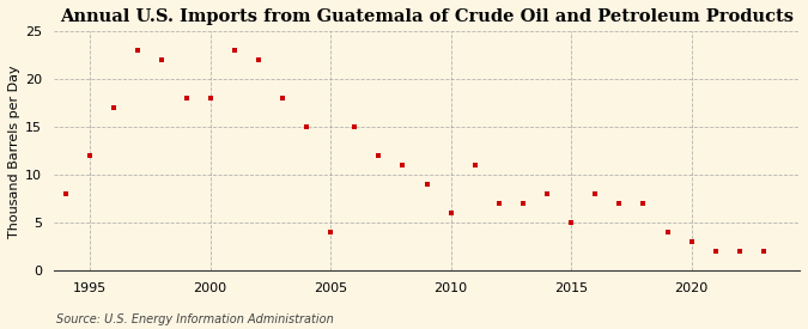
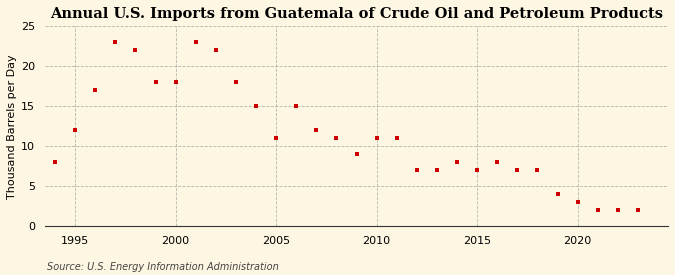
2005: 4 -> 11
2010: 6 -> 11
2015: 5 -> 7
